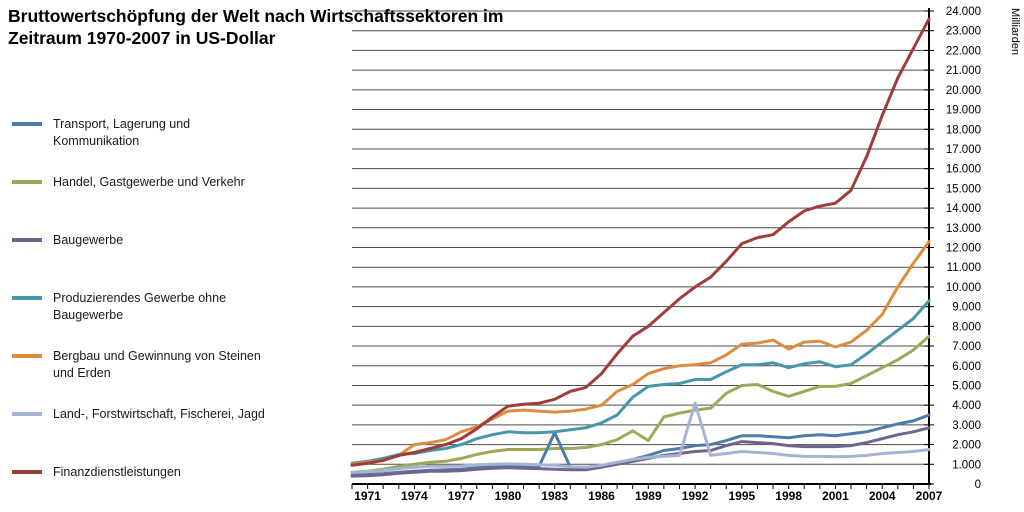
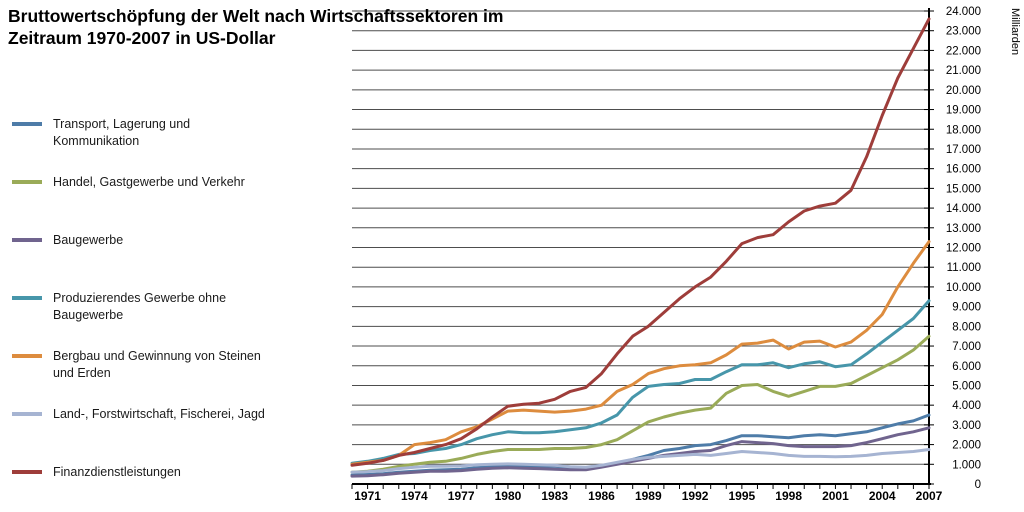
Transport, Lagerung und Kommunikation/1983: 2600 -> 900
Handel, Gastgewerbe und Verkehr/1989: 2200 -> 3200
Land-, Forstwirtschaft, Fischerei, Jagd/1992: 4100 -> 1500
